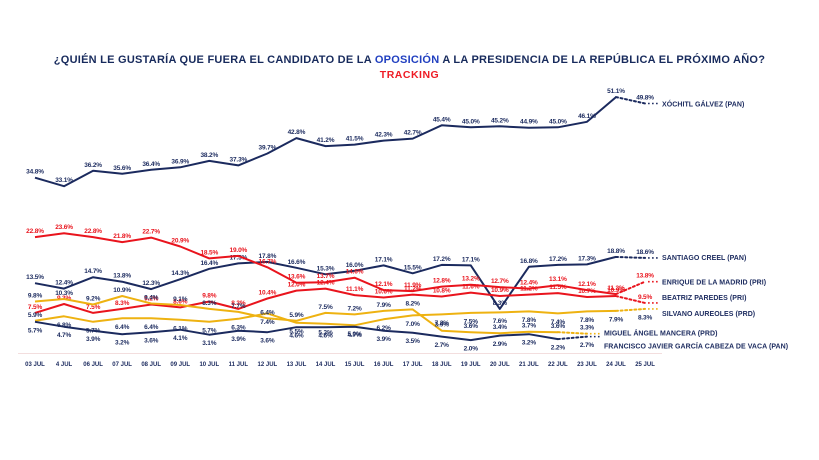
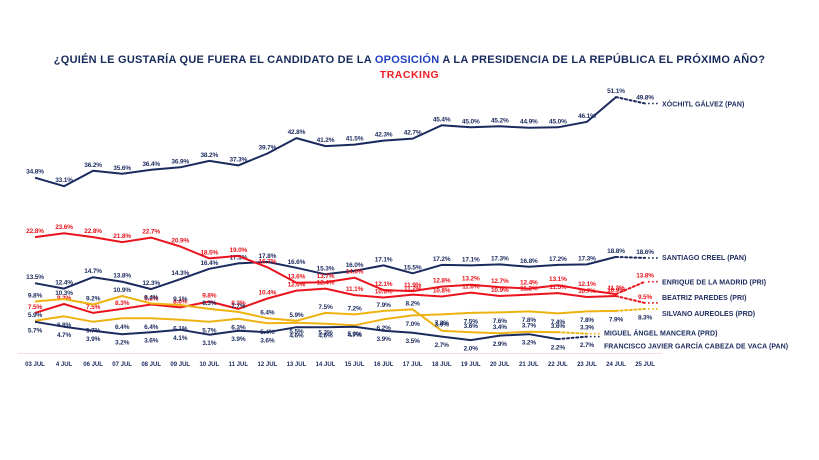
SILVANO AUREOLES (PRD)/12 JUL: 7.4% -> 5.4%
SANTIAGO CREEL (PAN)/20 JUL: 8.3% -> 17.3%
